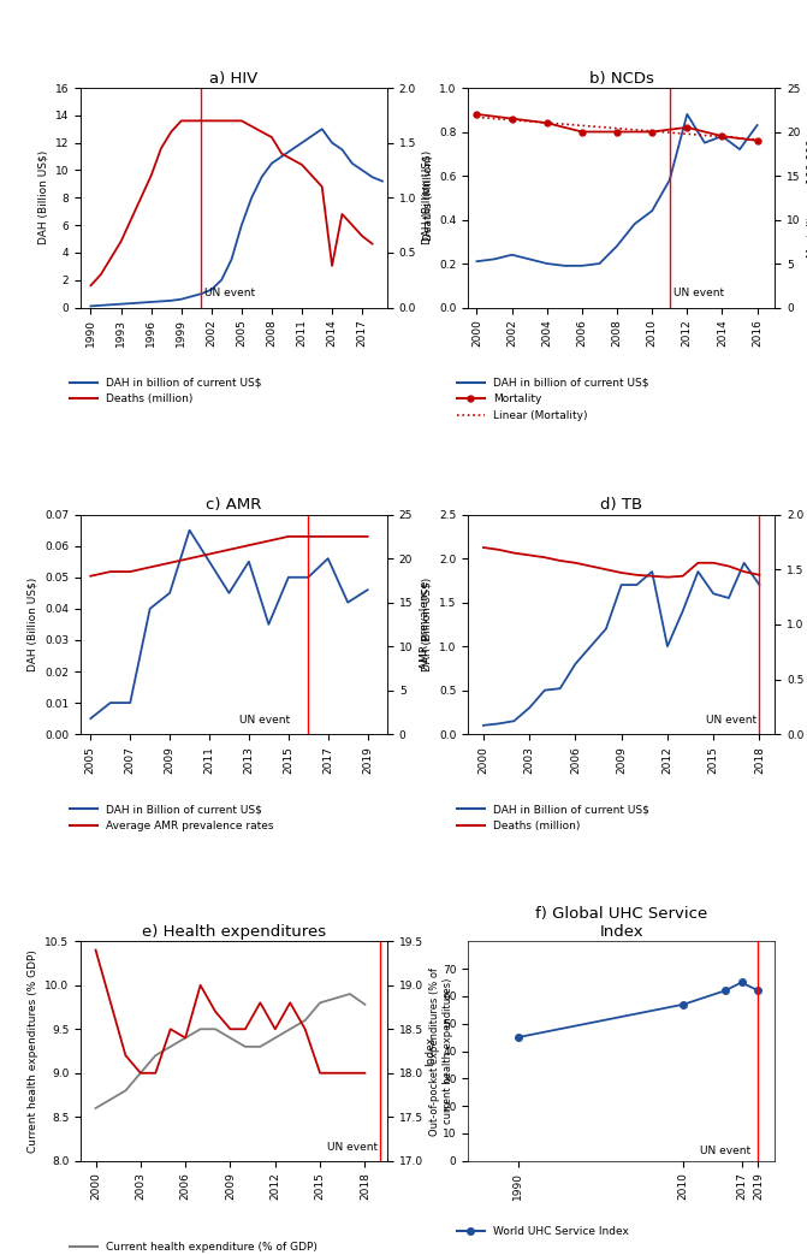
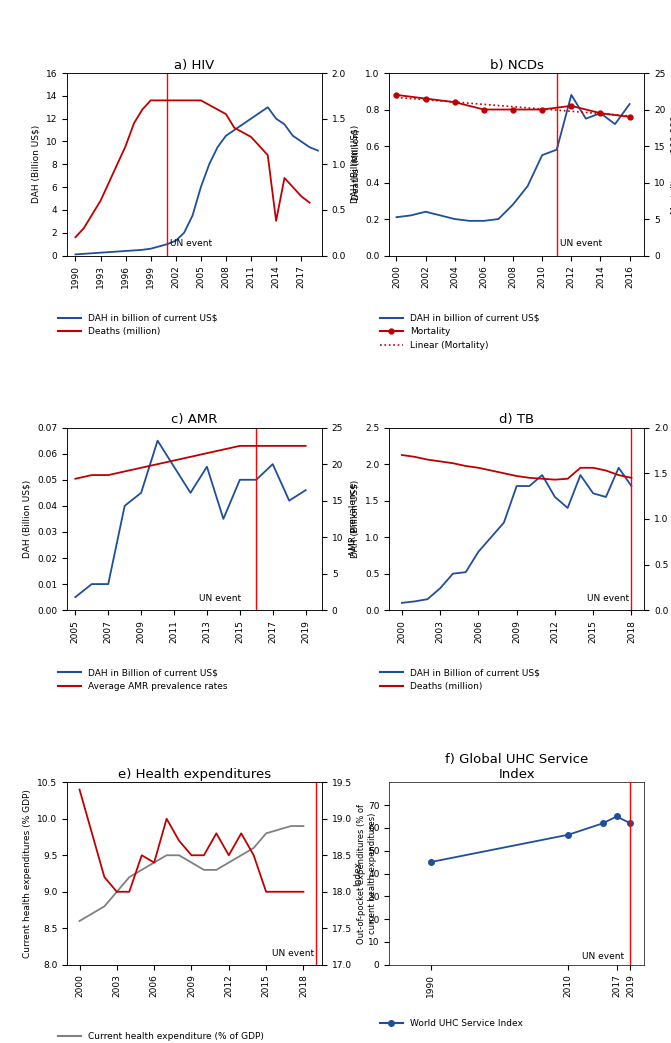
b) NCDs/DAH in billion of current US$/2010: 0.44 -> 0.55
d) TB/DAH in Billion of current US$/2012: 1.00 -> 1.55
e) Health expenditures/Current health expenditure (% of GDP)/2018: 9.78 -> 9.90
